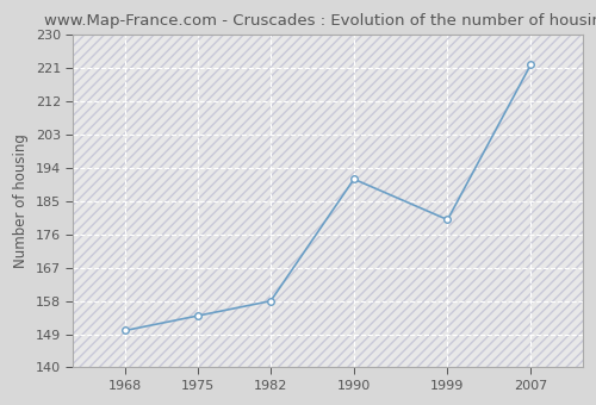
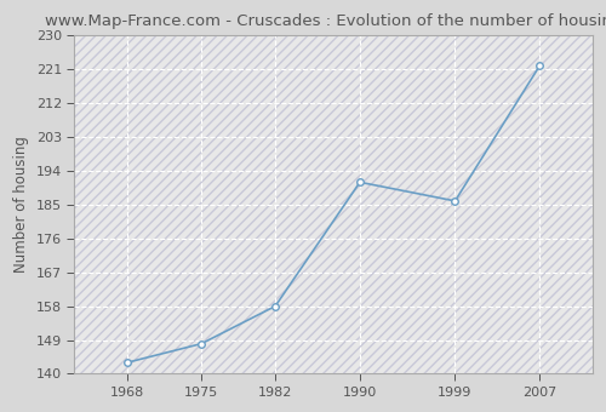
1968: 150 -> 143
1975: 154 -> 148
1999: 180 -> 186
